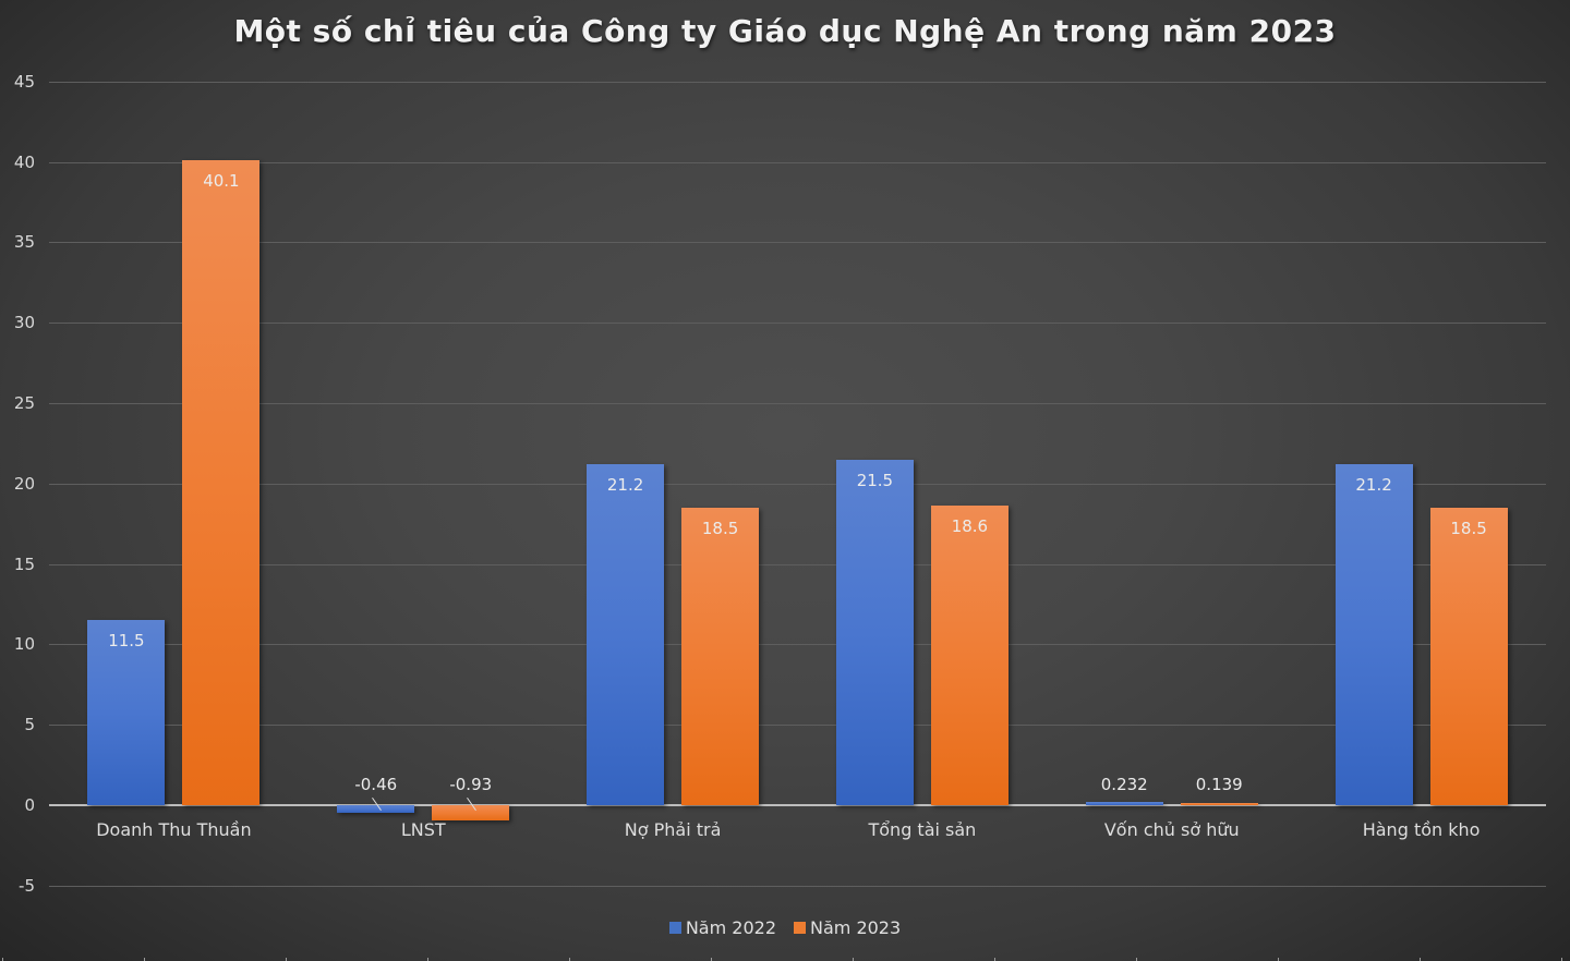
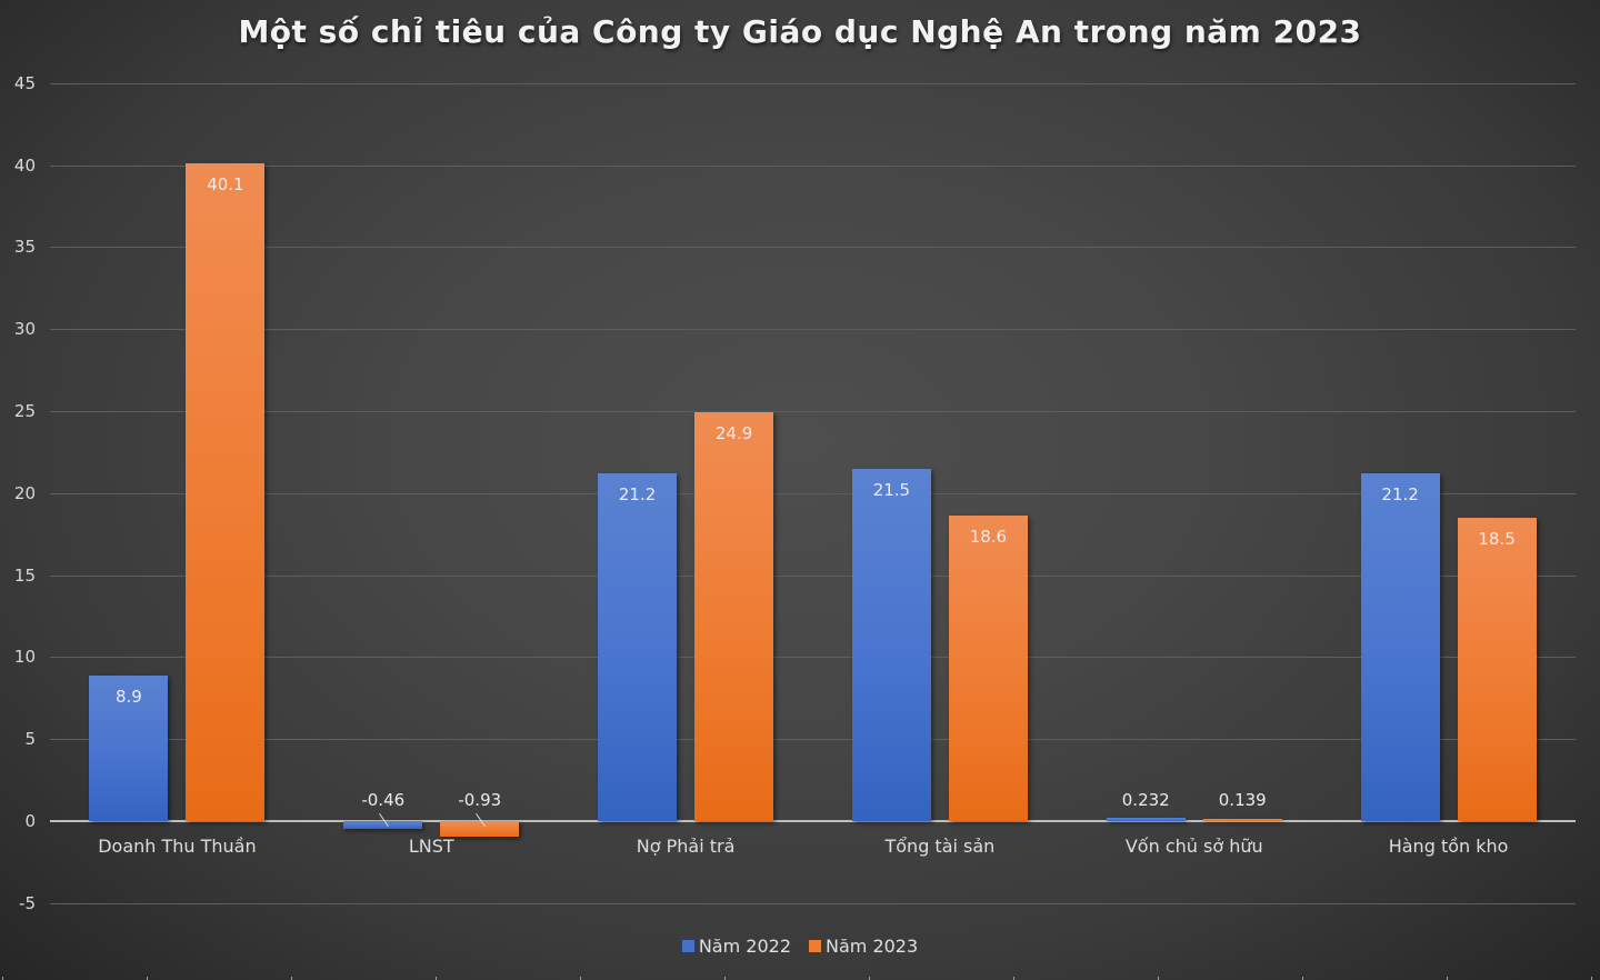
Năm 2022/Doanh Thu Thuần: 11.5 -> 8.9
Năm 2023/Nợ Phải trả: 18.5 -> 24.9
